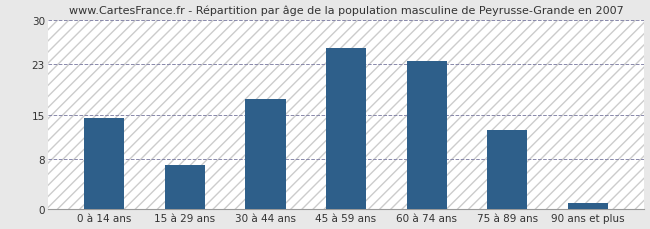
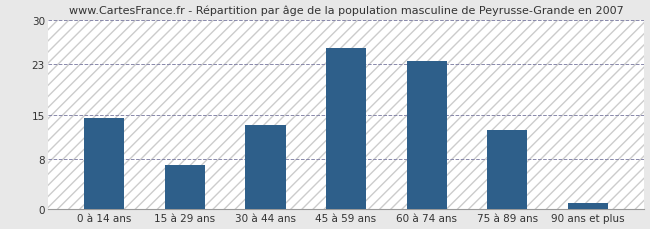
30 à 44 ans: 17.5 -> 13.4
